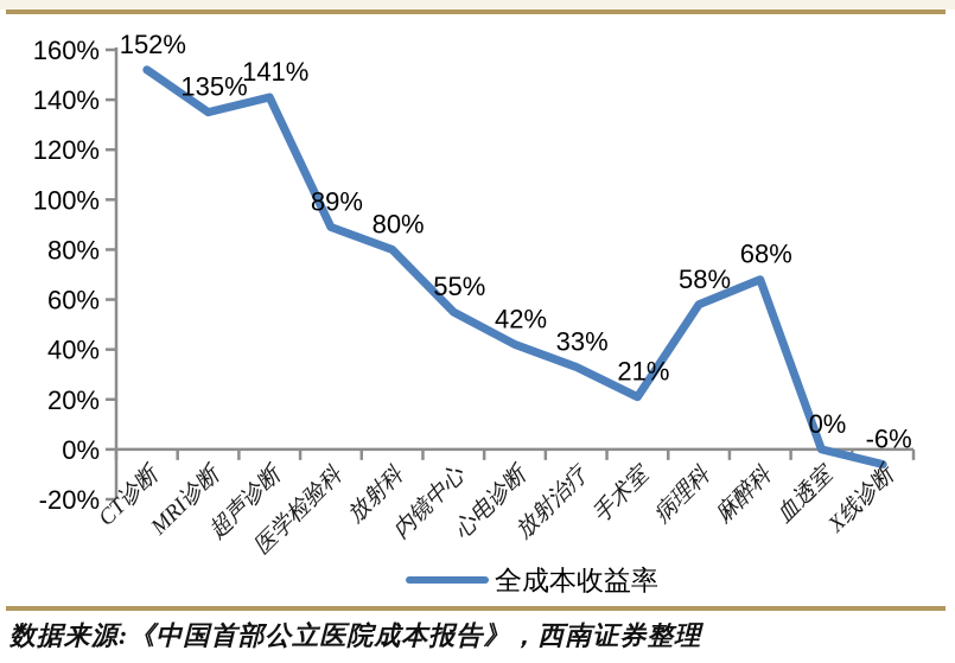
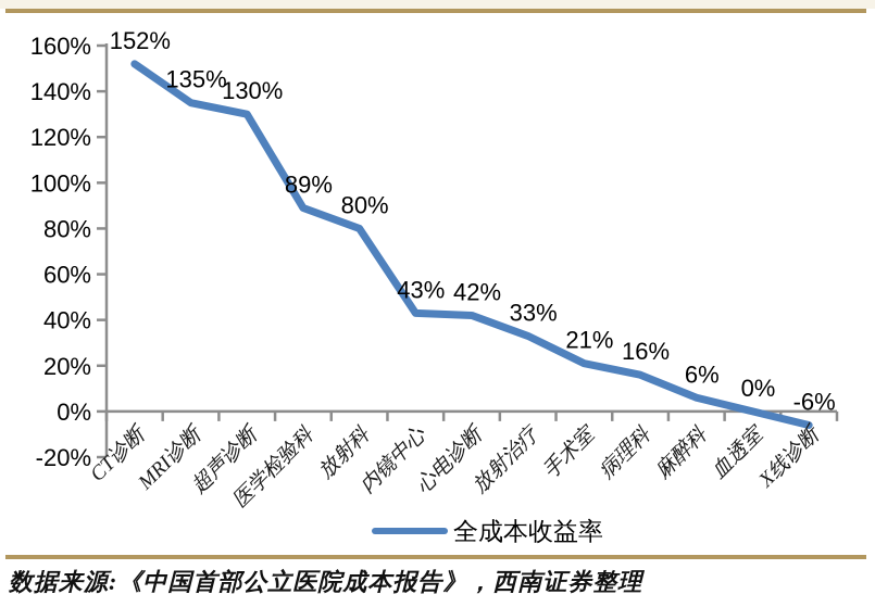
超声诊断: 141% -> 130%
内镜中心: 55% -> 43%
病理科: 58% -> 16%
麻醉科: 68% -> 6%
